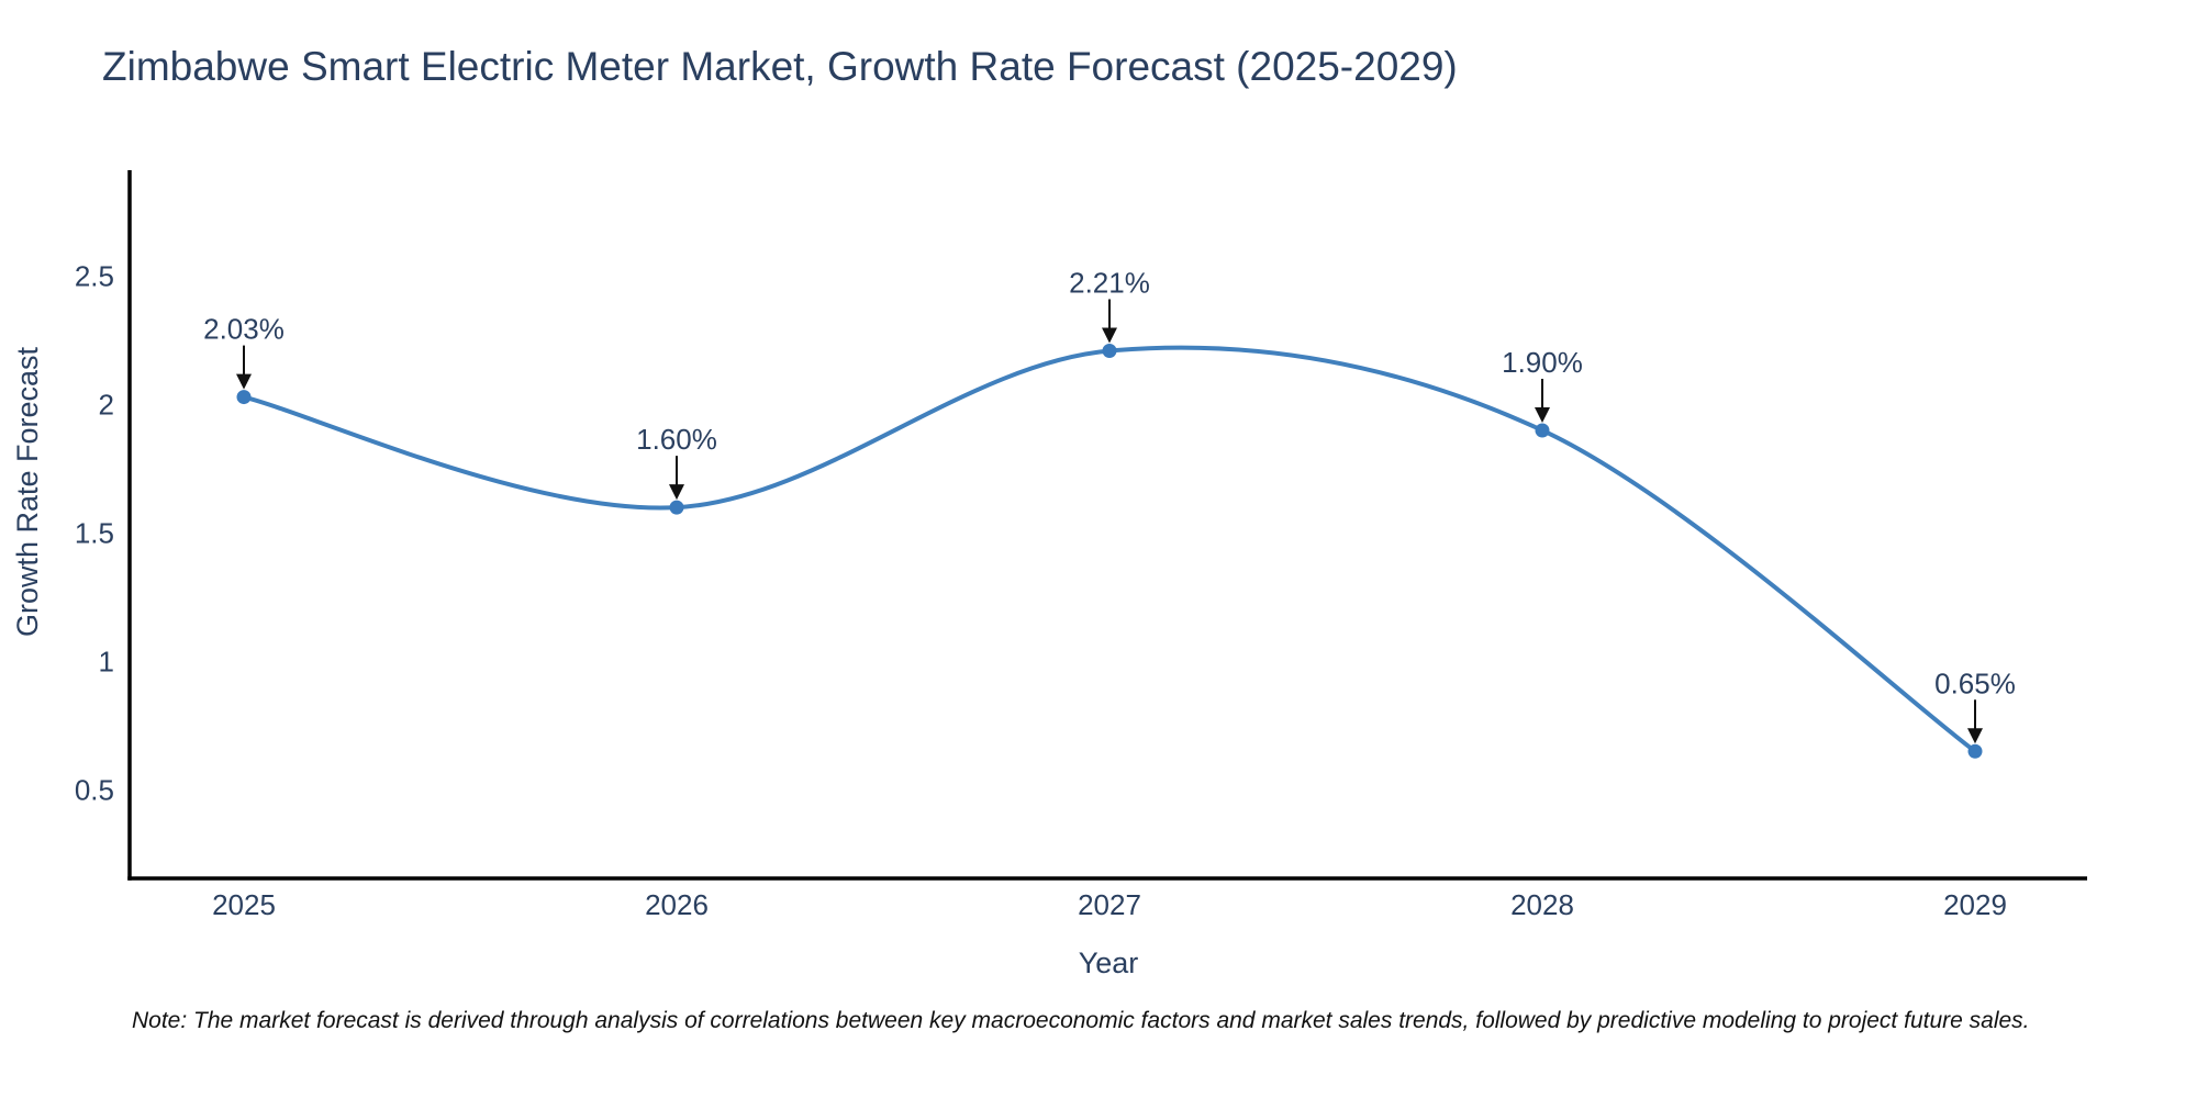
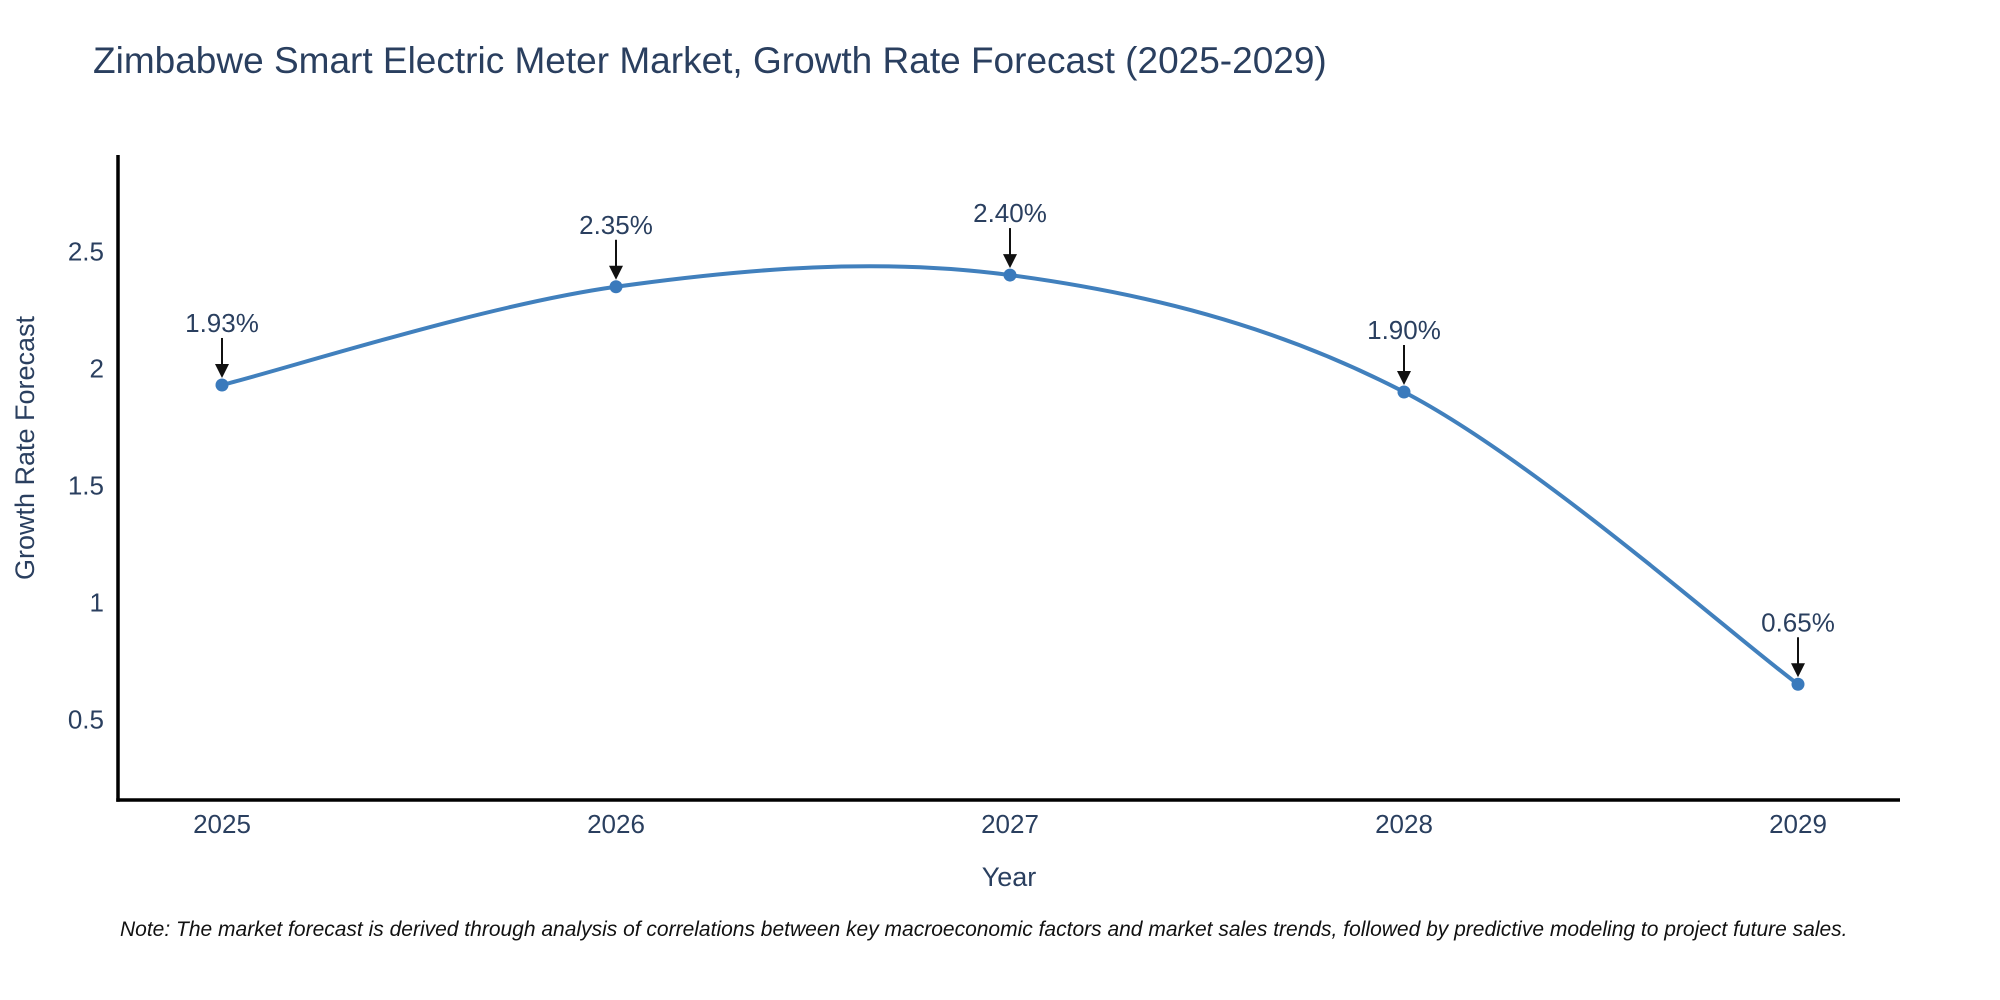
2025: 2.03% -> 1.93%
2026: 1.60% -> 2.35%
2027: 2.21% -> 2.40%
